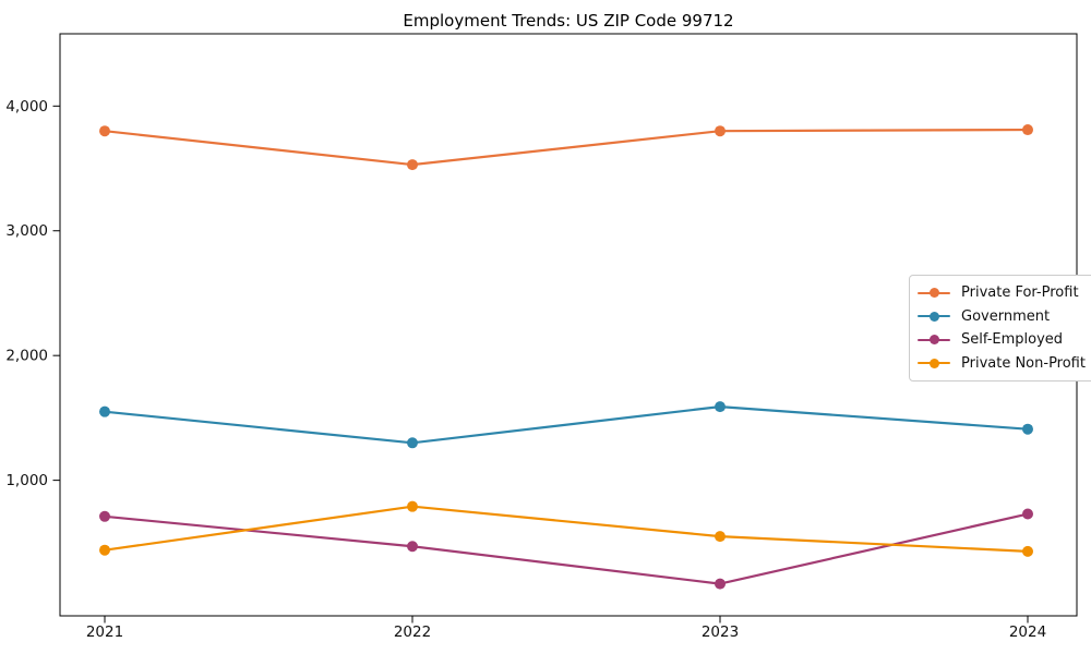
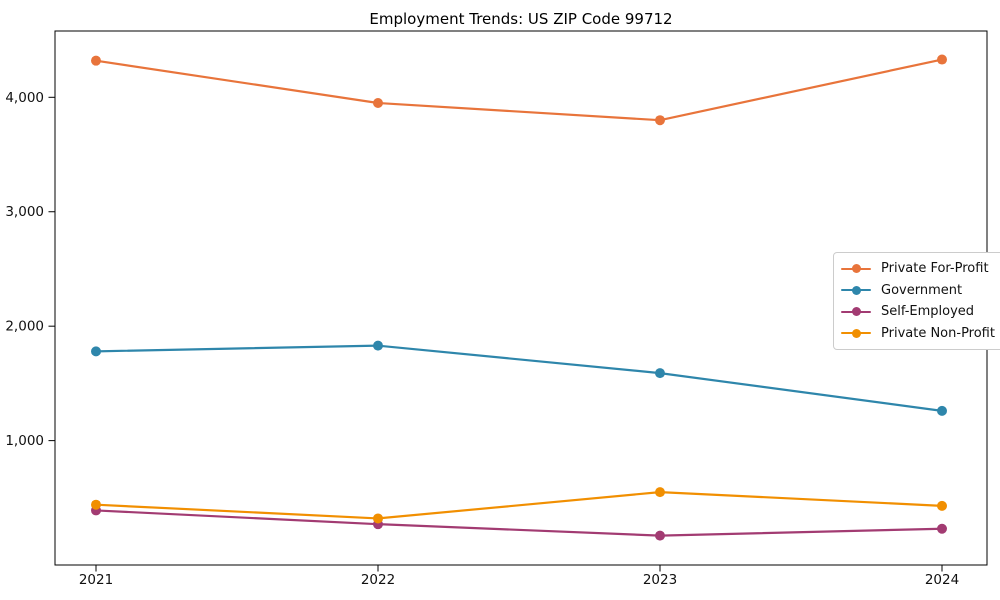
Private For-Profit/2021: 3800 -> 4320
Government/2021: 1550 -> 1780
Self-Employed/2021: 710 -> 390
Private For-Profit/2022: 3530 -> 3950
Government/2022: 1300 -> 1830
Self-Employed/2022: 470 -> 270
Private Non-Profit/2022: 790 -> 320
Private For-Profit/2024: 3810 -> 4330
Government/2024: 1410 -> 1260
Self-Employed/2024: 730 -> 230
